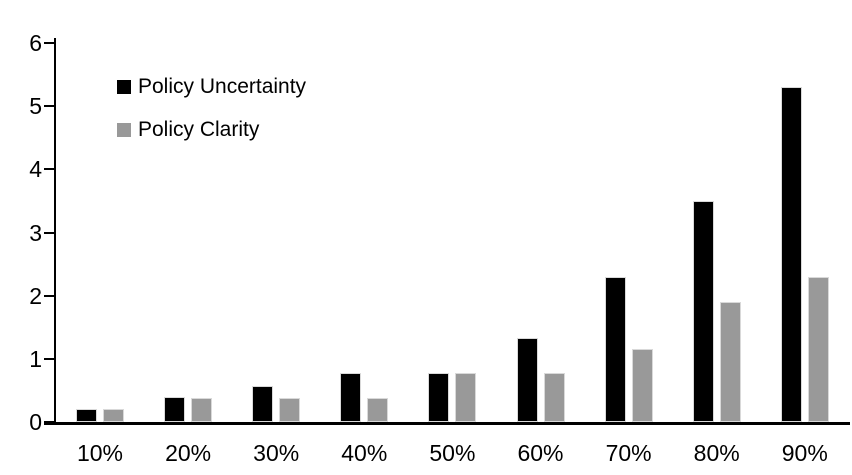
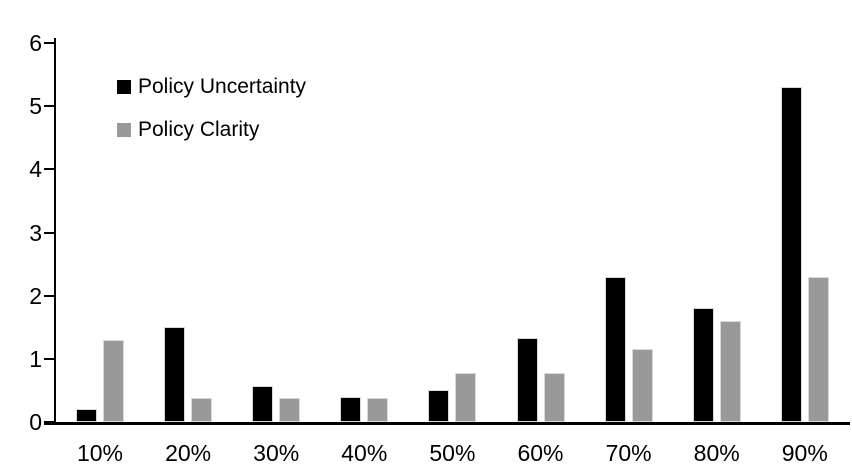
Policy Clarity/10%: 0.2 -> 1.3
Policy Uncertainty/20%: 0.4 -> 1.5
Policy Uncertainty/40%: 0.8 -> 0.4
Policy Uncertainty/50%: 0.8 -> 0.5
Policy Uncertainty/80%: 3.5 -> 1.8
Policy Clarity/80%: 1.9 -> 1.6
